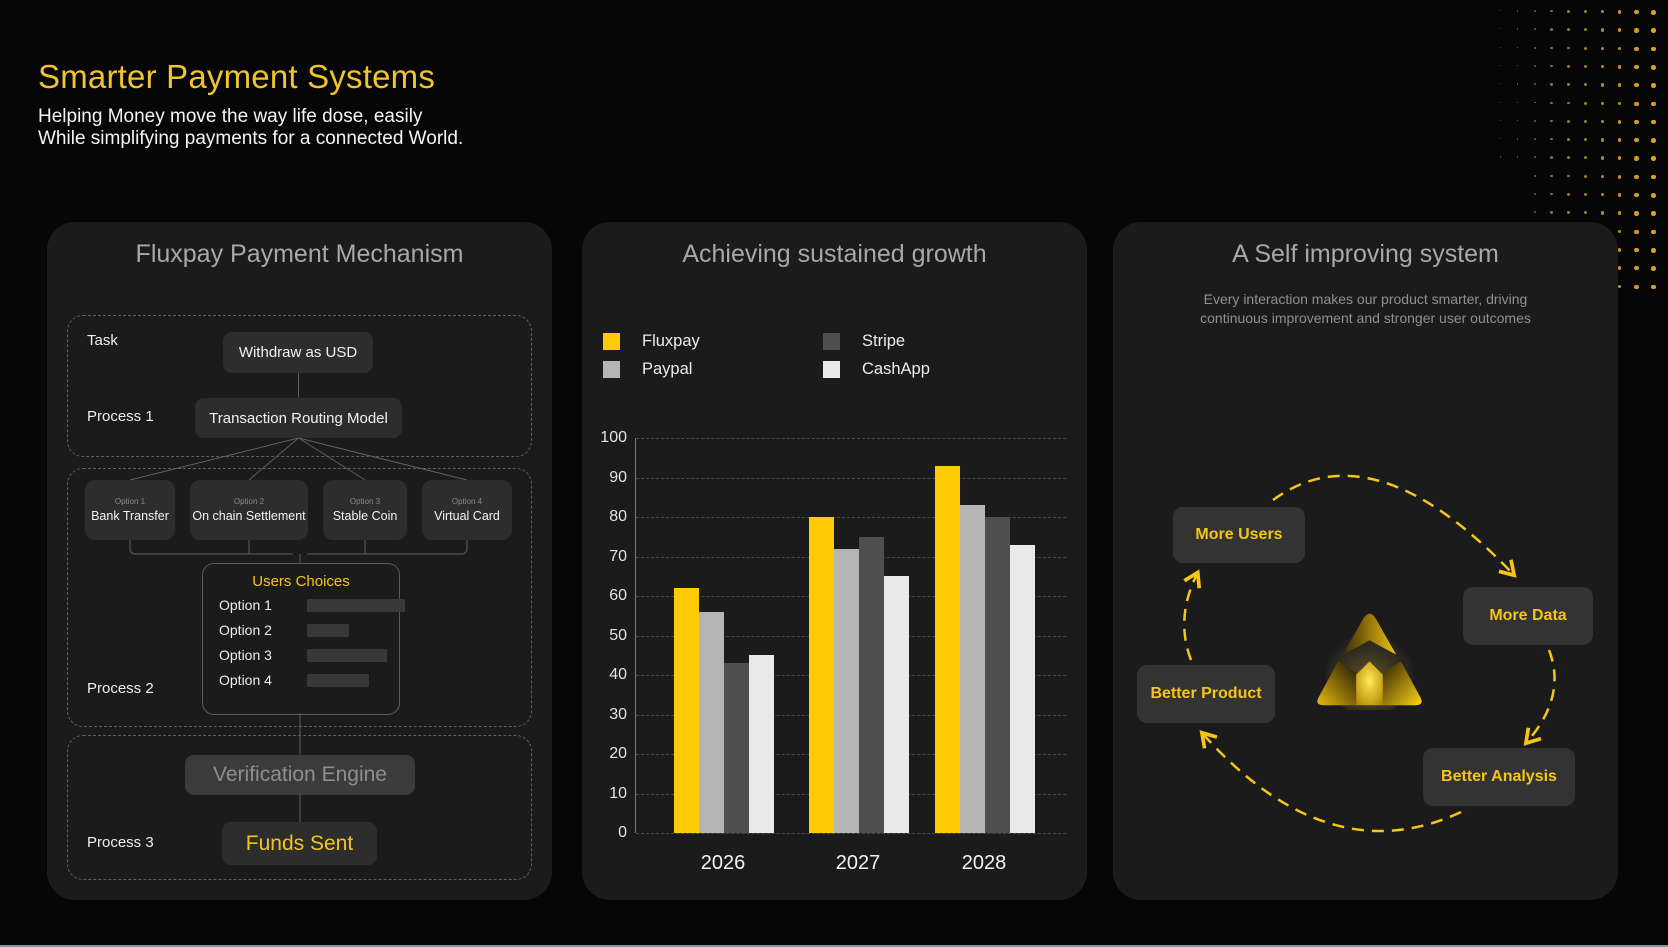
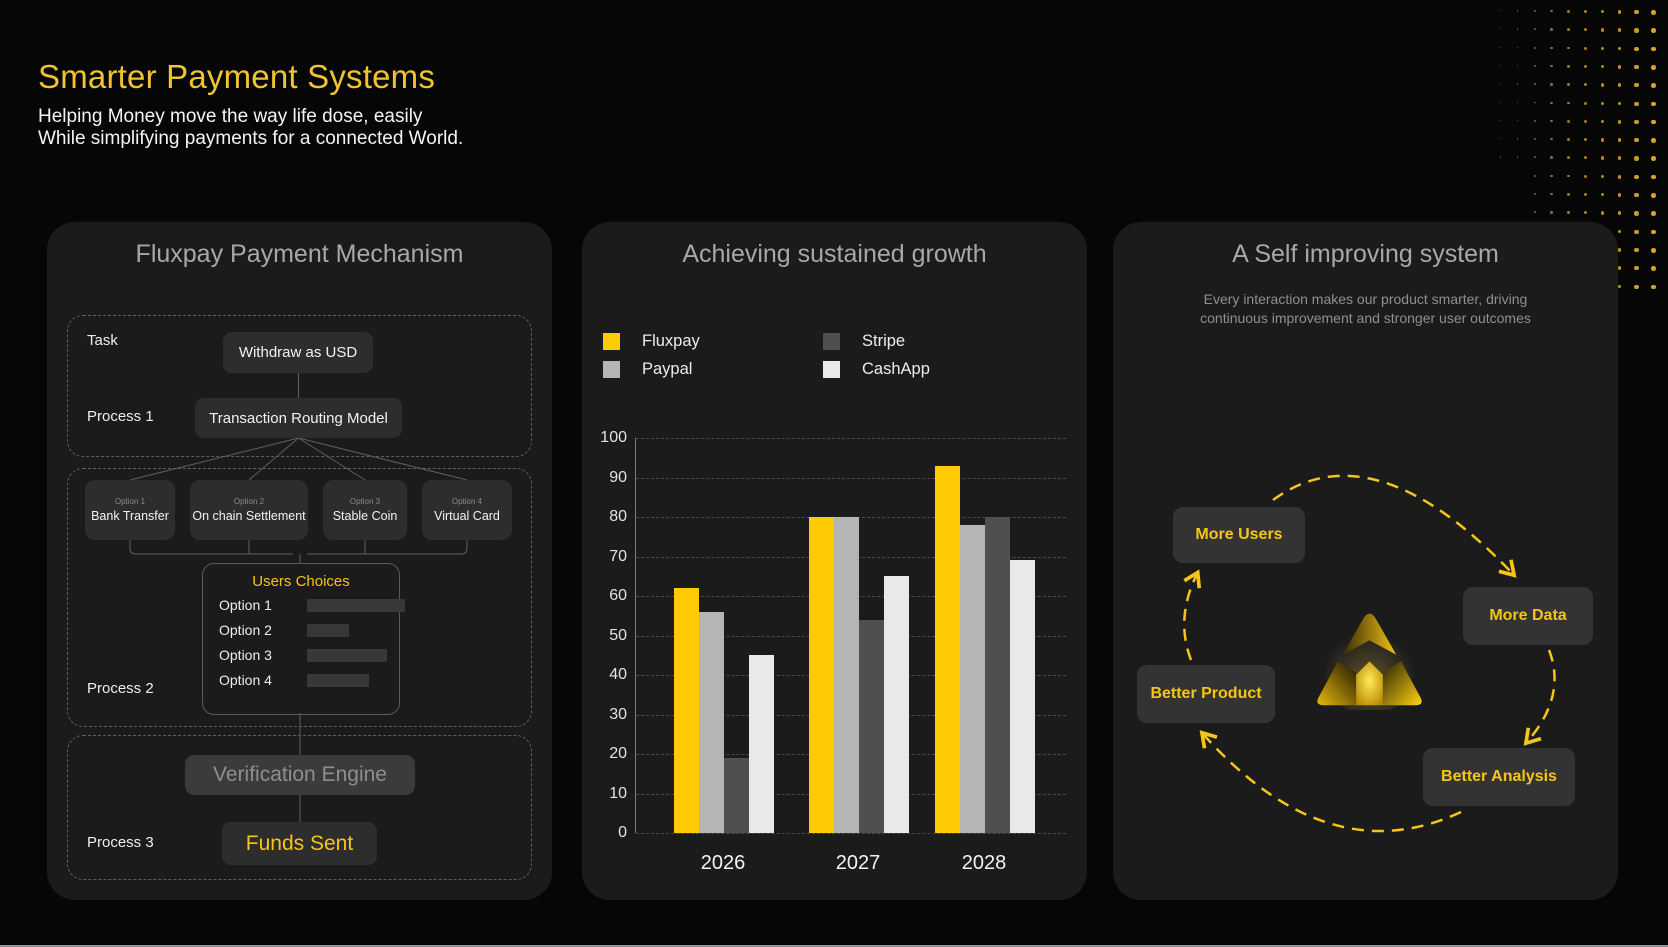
Stripe/2026: 43 -> 19
Paypal/2027: 72 -> 80
Stripe/2027: 75 -> 54
Paypal/2028: 83 -> 78
CashApp/2028: 73 -> 69
